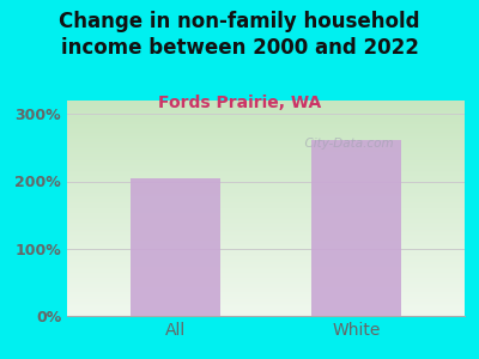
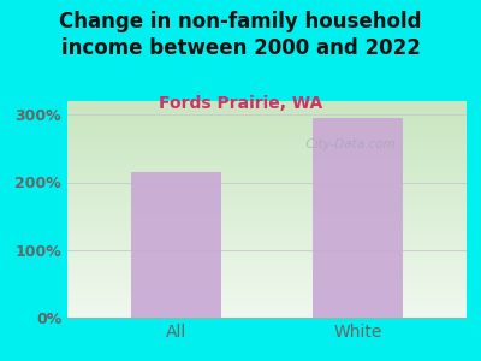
All: 205% -> 216%
White: 262% -> 296%
